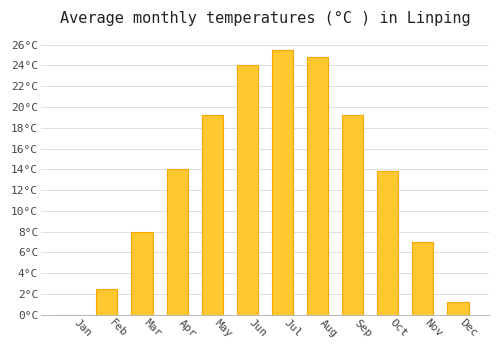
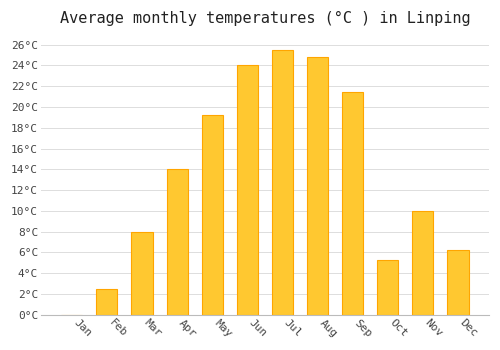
Sep: 19.2°C -> 21.4°C
Oct: 13.8°C -> 5.3°C
Nov: 7.0°C -> 10.0°C
Dec: 1.2°C -> 6.2°C
